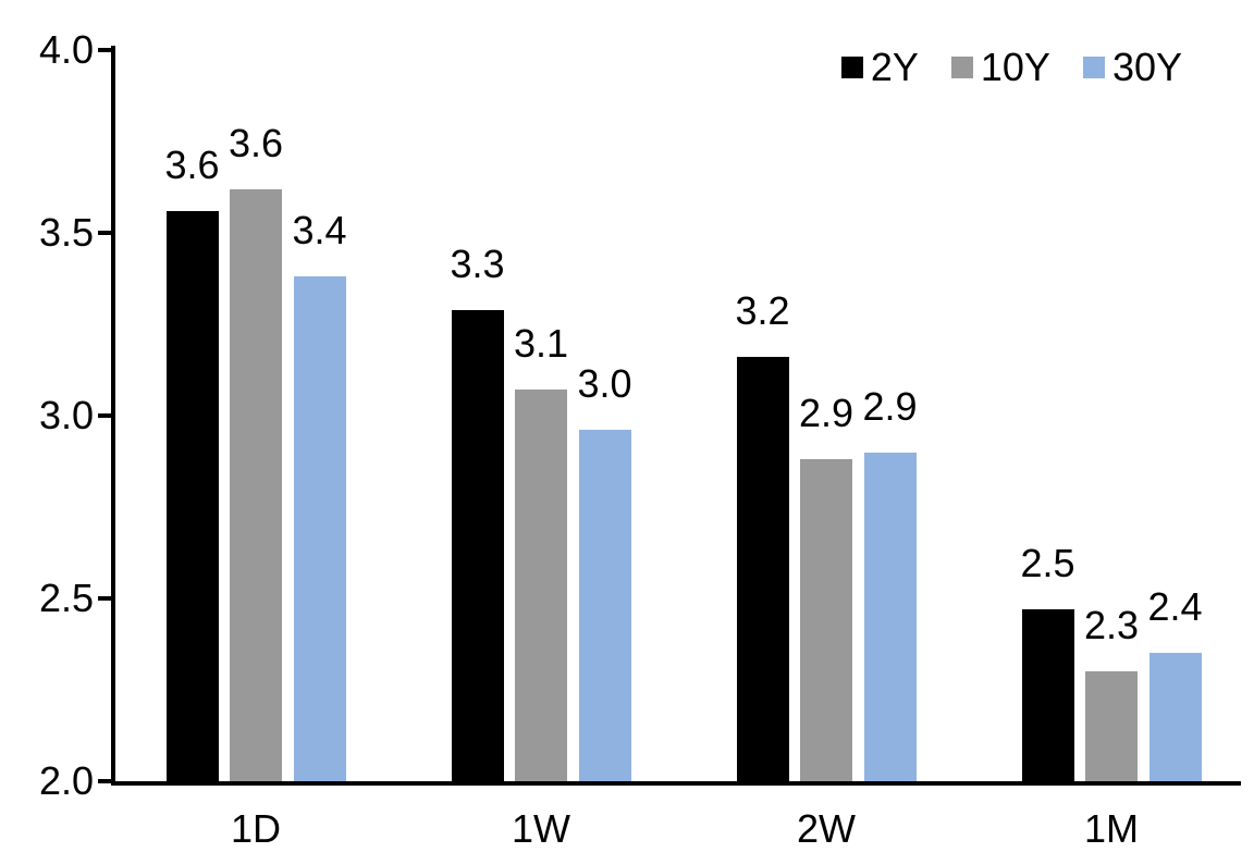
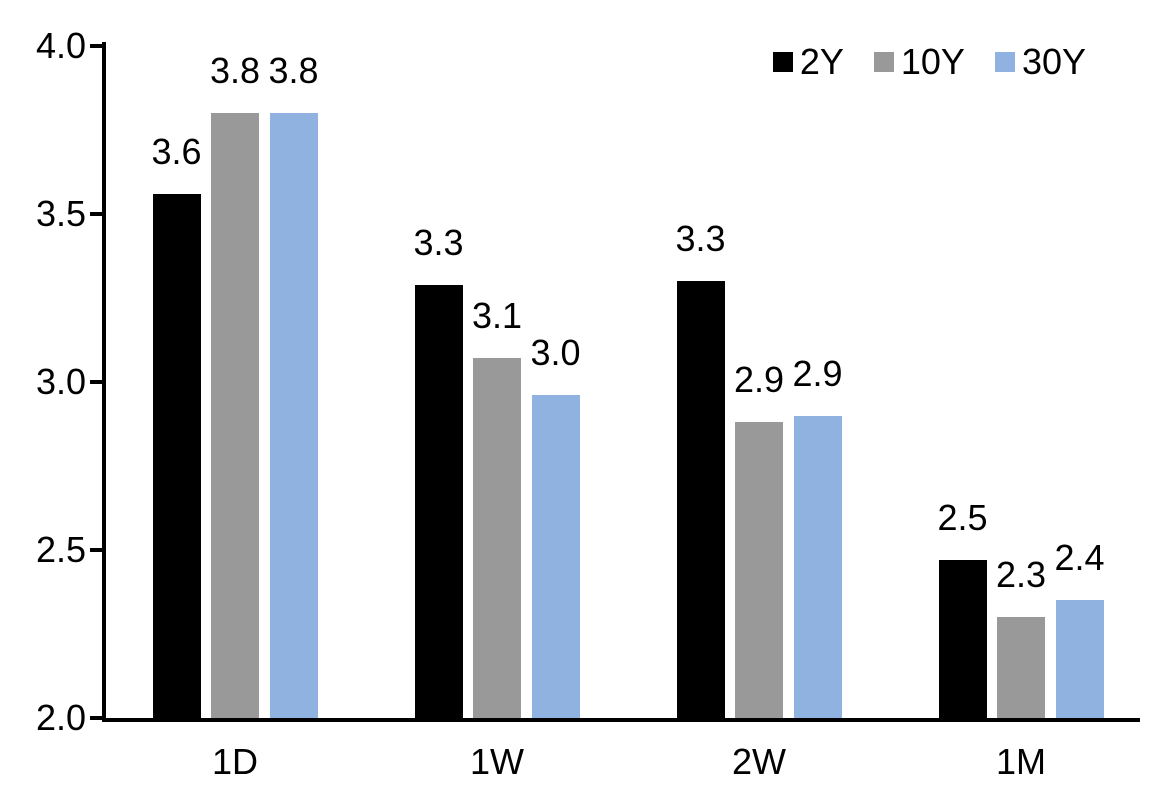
10Y/1D: 3.6 -> 3.8
30Y/1D: 3.4 -> 3.8
2Y/2W: 3.2 -> 3.3
